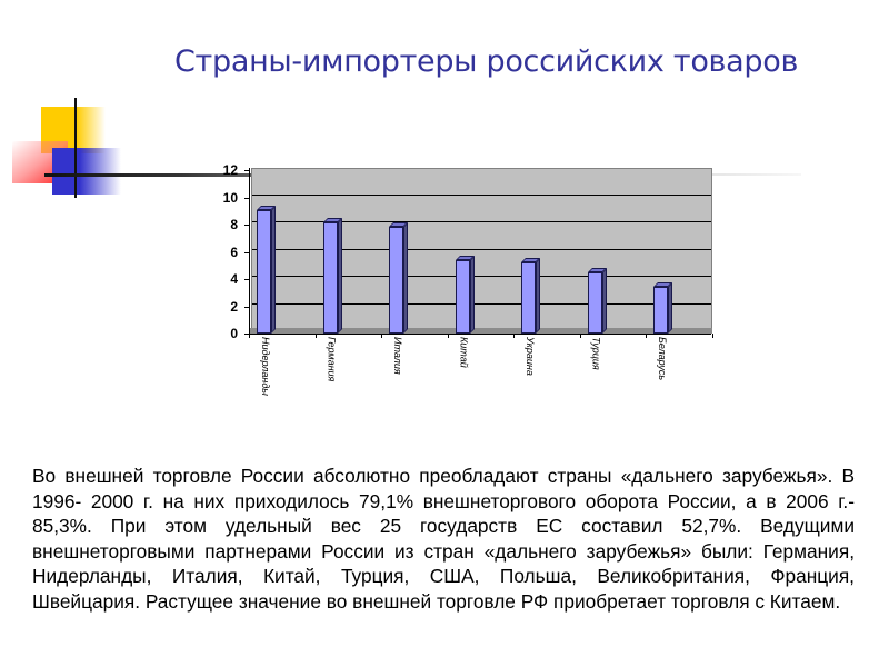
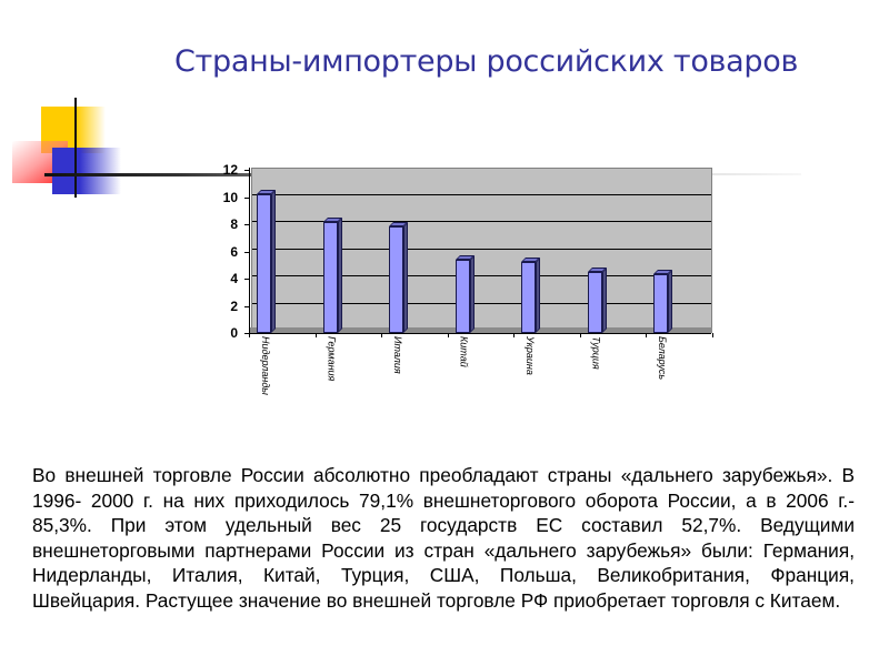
Нидерланды: 9.1 -> 10.2
Беларусь: 3.4 -> 4.3
